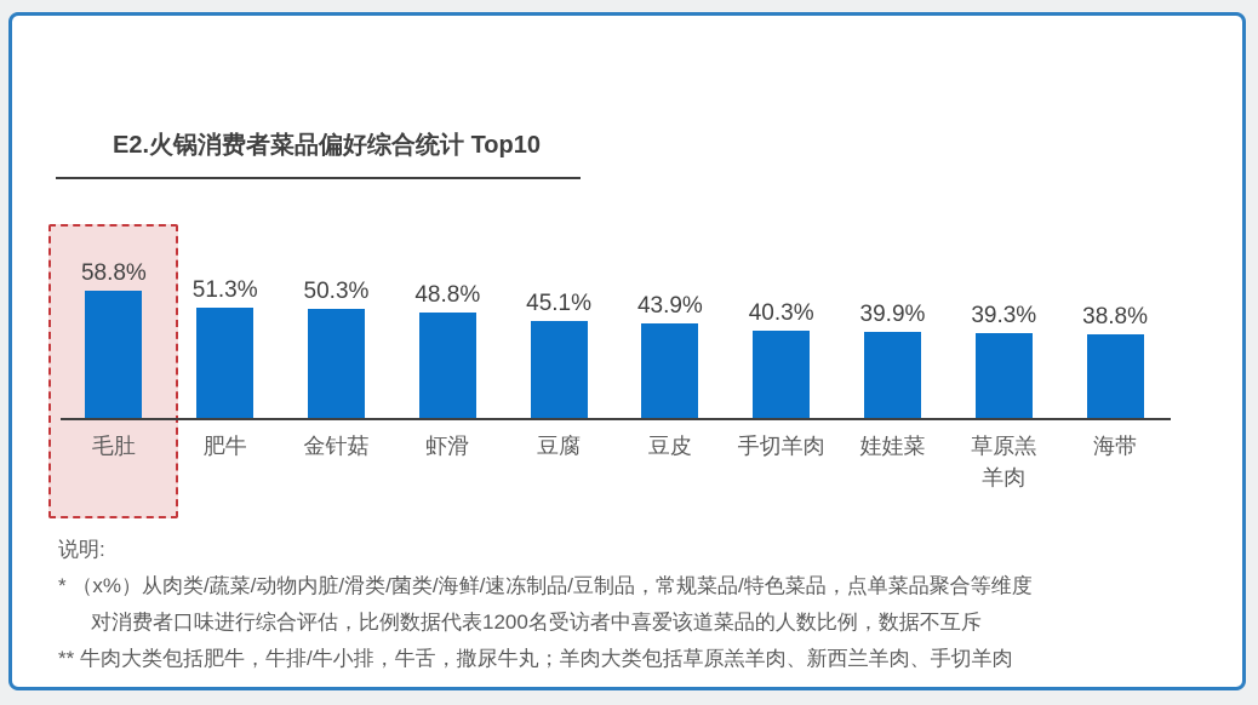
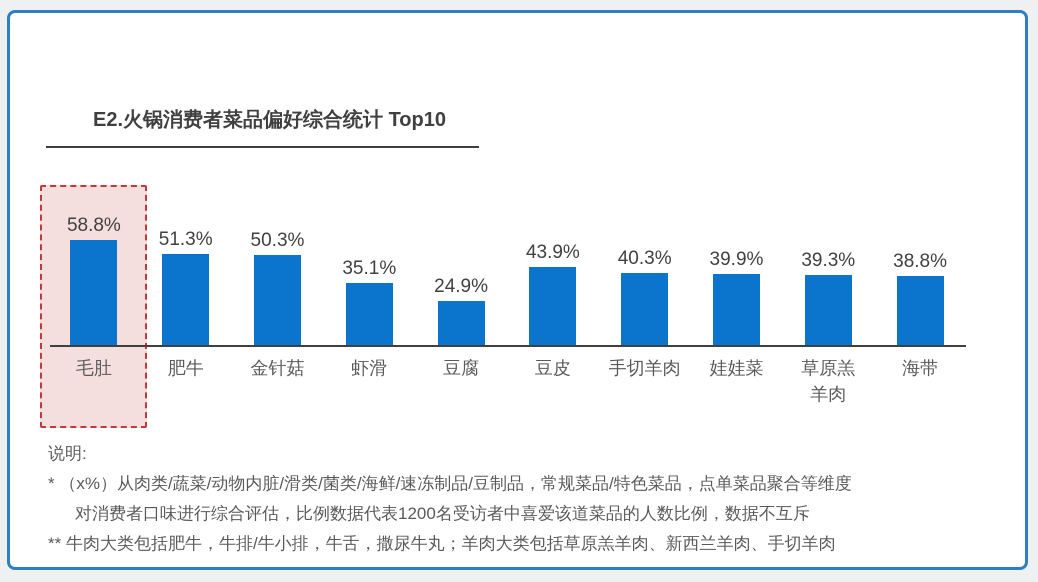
虾滑: 48.8% -> 35.1%
豆腐: 45.1% -> 24.9%
